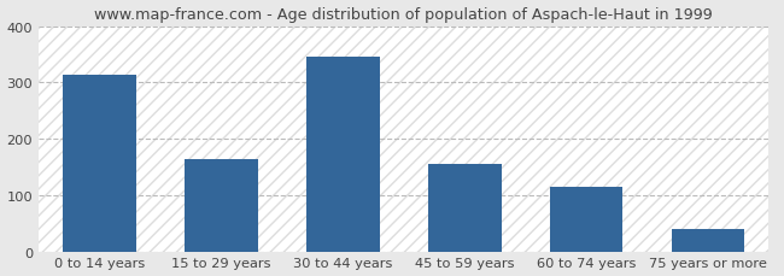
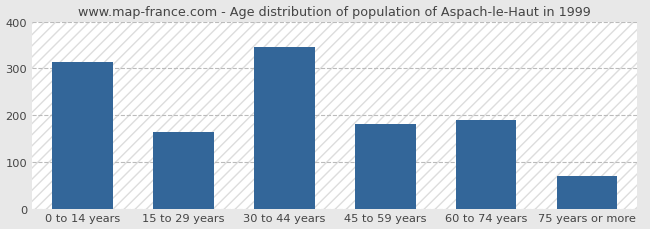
45 to 59 years: 155 -> 180
60 to 74 years: 115 -> 190
75 years or more: 40 -> 70
